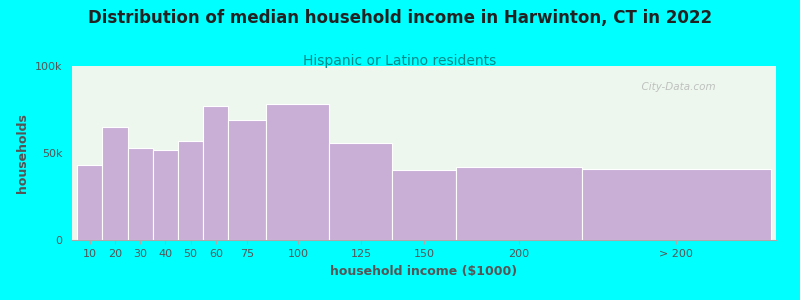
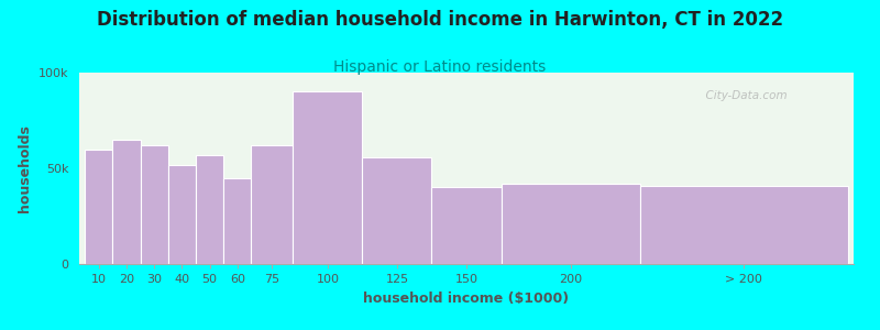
10: 43k -> 60k
30: 53k -> 62k
60: 77k -> 45k
75: 69k -> 62k
100: 78k -> 90k
